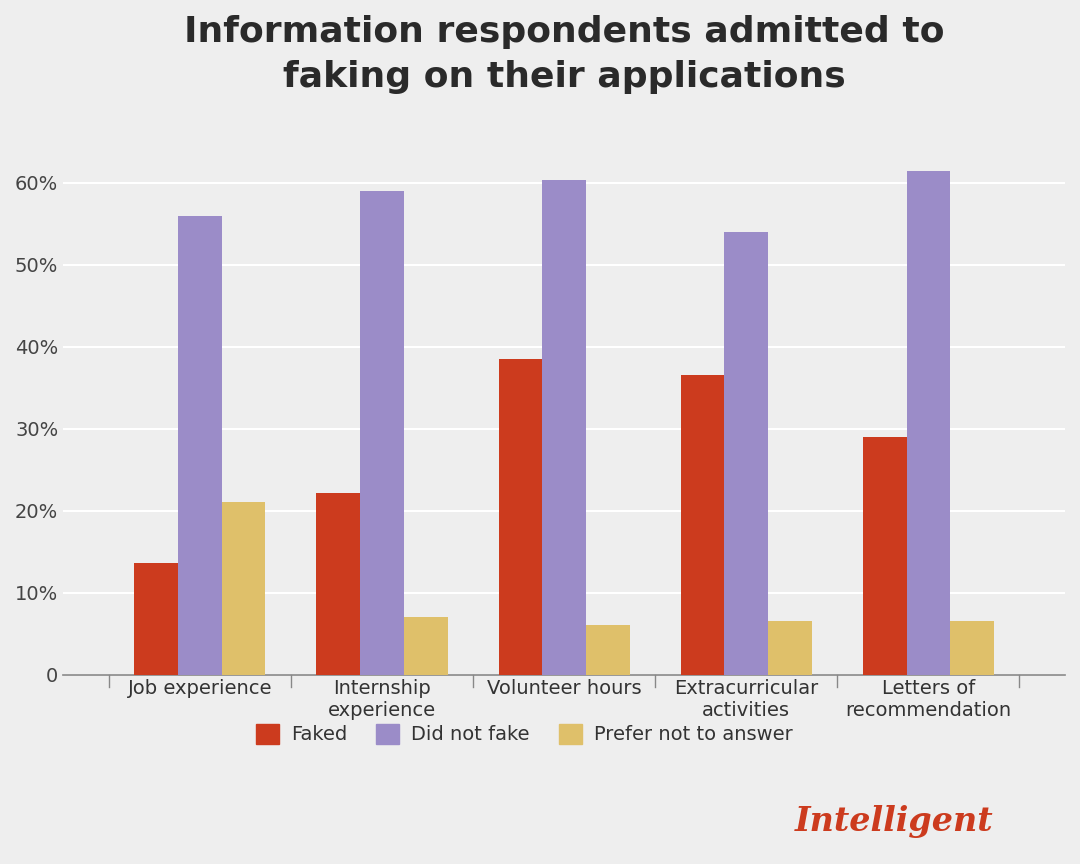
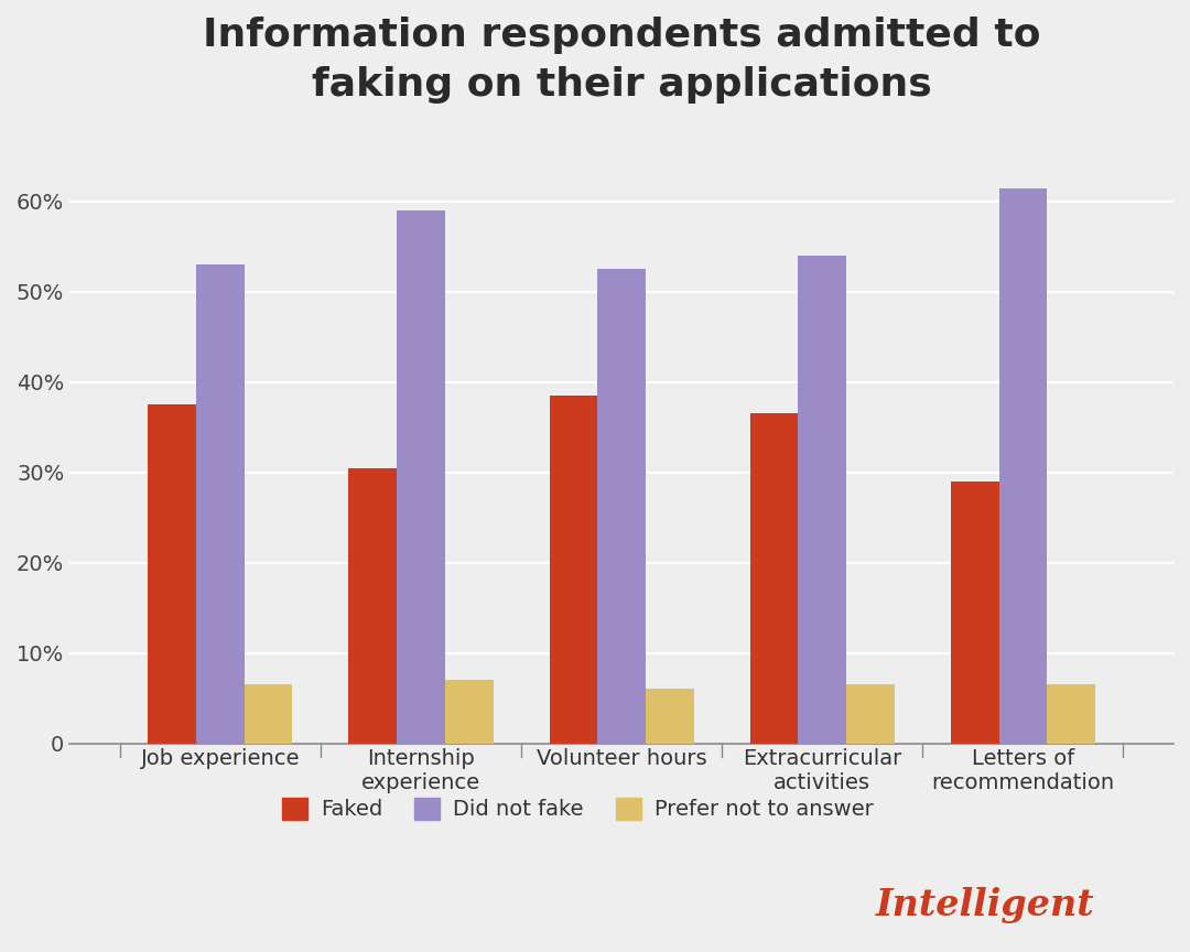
Faked/Job experience: 13.6% -> 37.5%
Did not fake/Job experience: 56.0% -> 53.0%
Prefer not to answer/Job experience: 21.0% -> 6.5%
Faked/Internship experience: 22.2% -> 30.5%
Did not fake/Volunteer hours: 60.4% -> 52.5%
